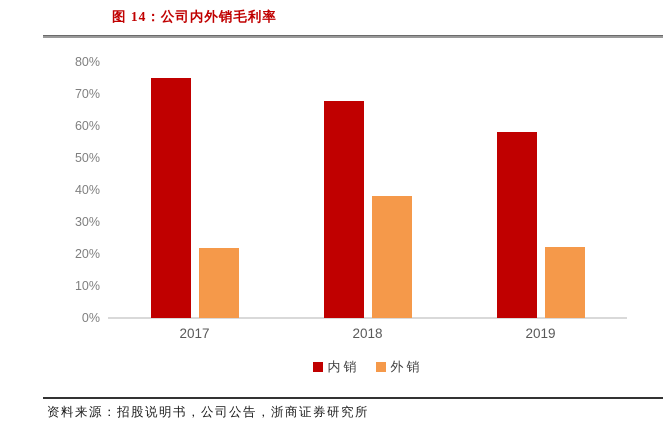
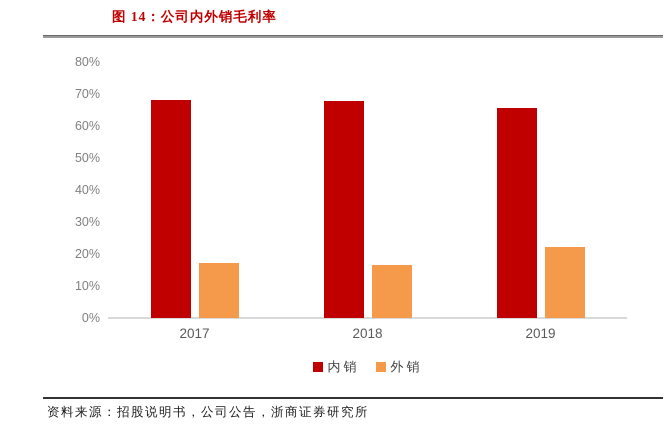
内销/2017: 75% -> 68%
外销/2017: 22% -> 17%
外销/2018: 38% -> 17%
内销/2019: 58% -> 66%
